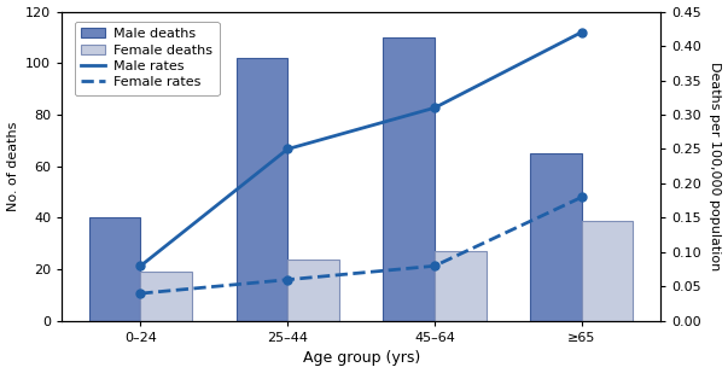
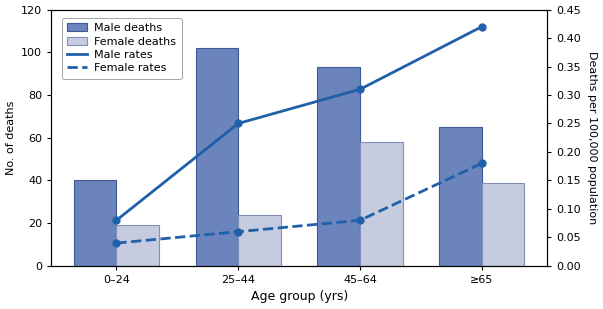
Male deaths/45–64: 110 -> 93
Female deaths/45–64: 27 -> 58
